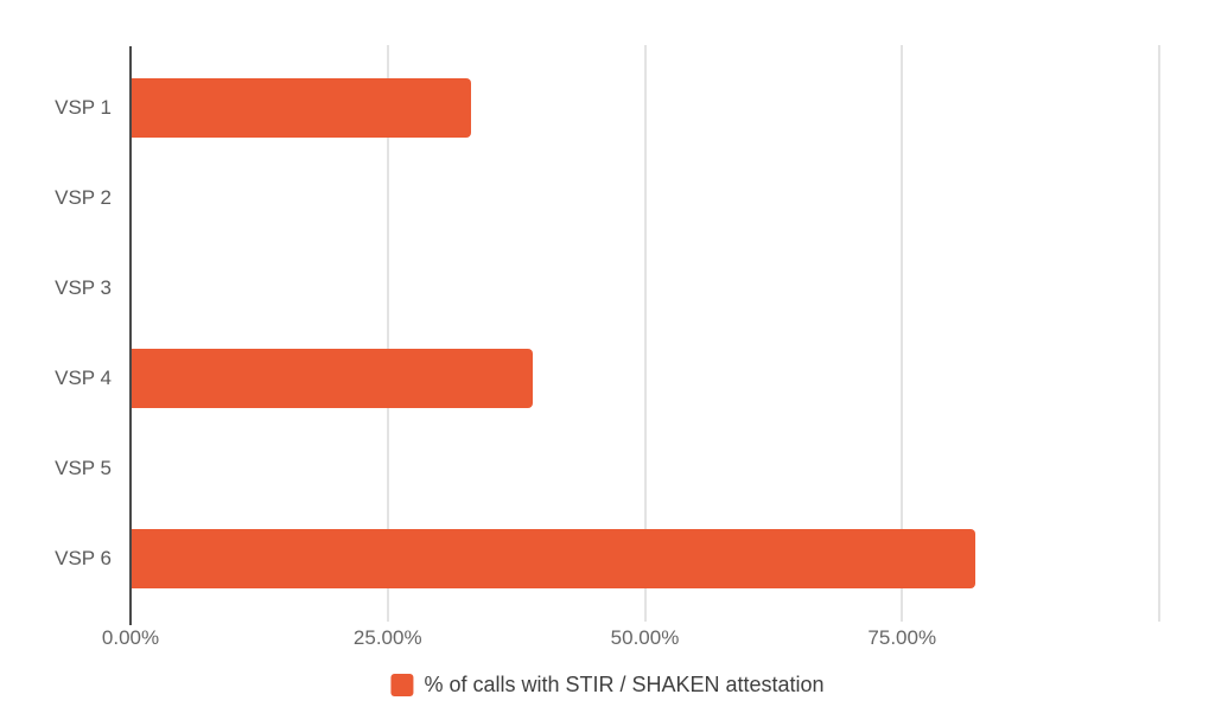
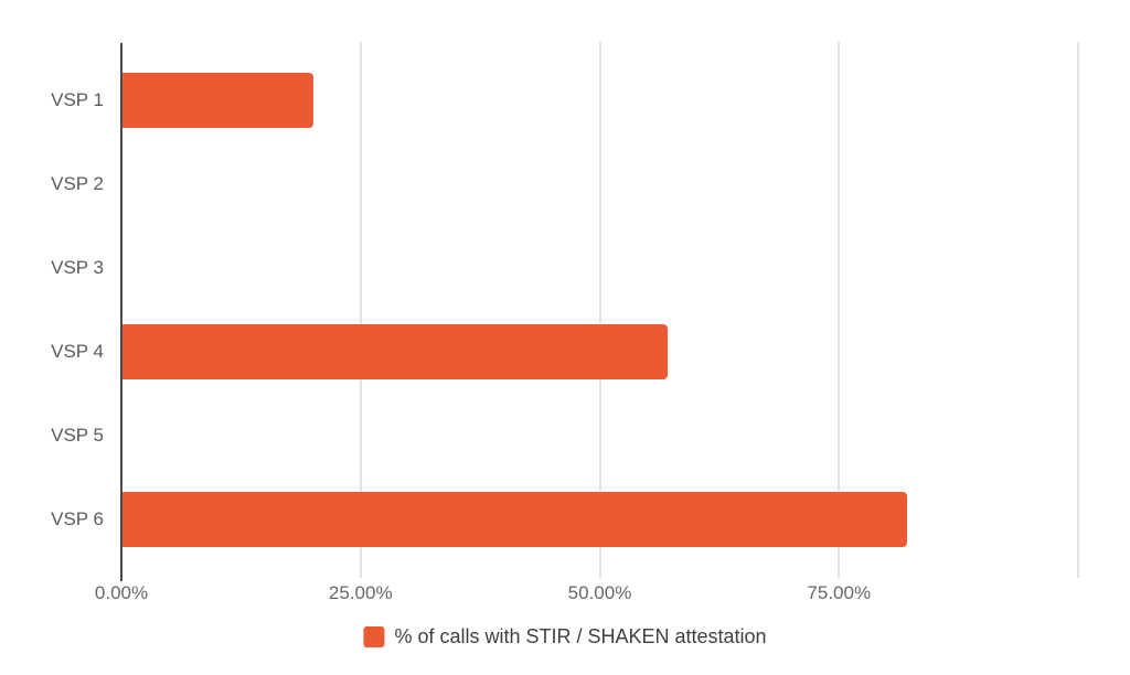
VSP 1: 33% -> 20%
VSP 4: 39% -> 57%
